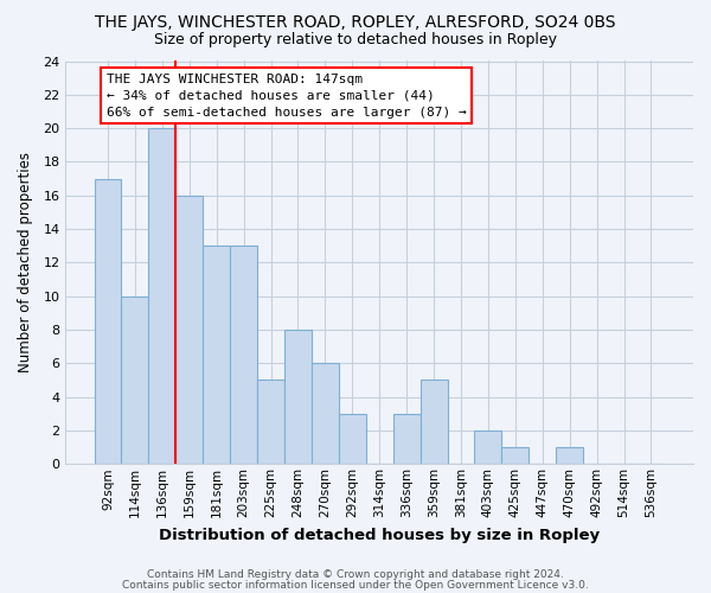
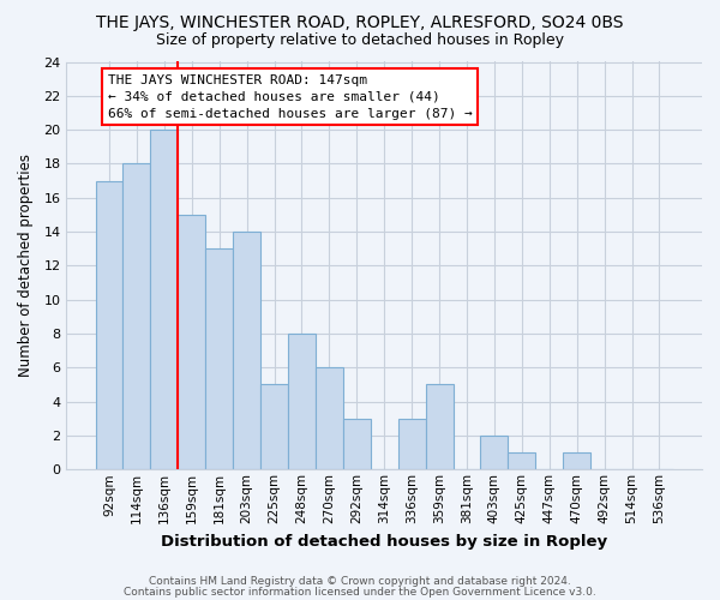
114sqm: 10 -> 18
159sqm: 16 -> 15
203sqm: 13 -> 14
